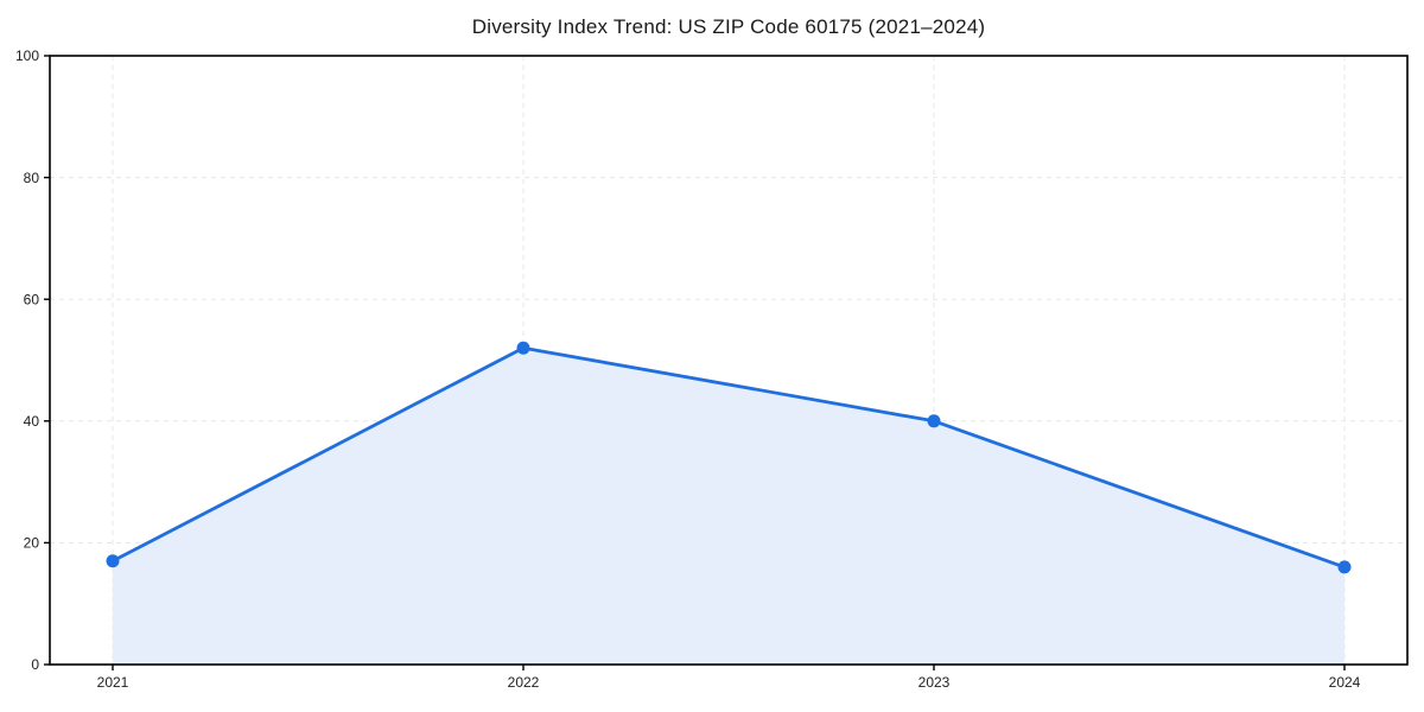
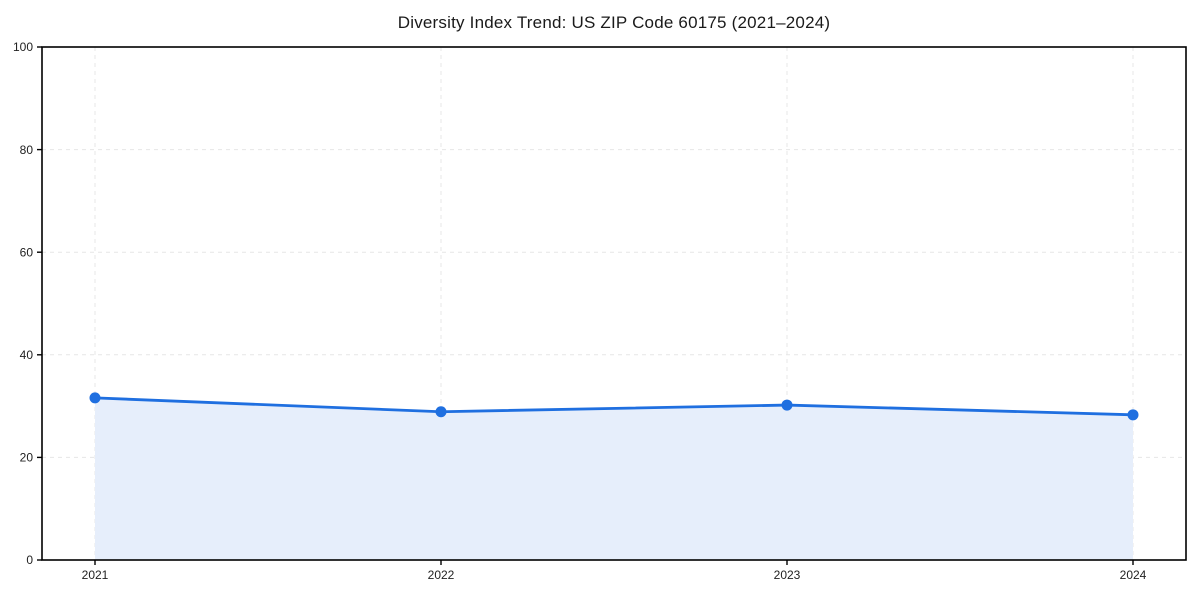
2021: 17 -> 32
2022: 52 -> 29
2023: 40 -> 30
2024: 16 -> 28
